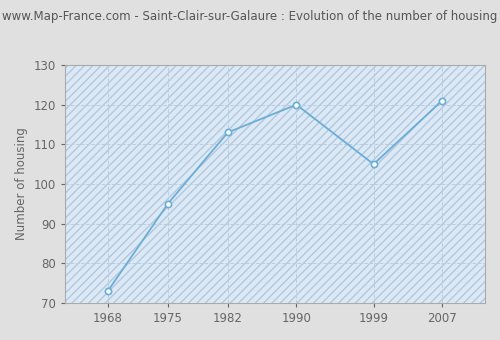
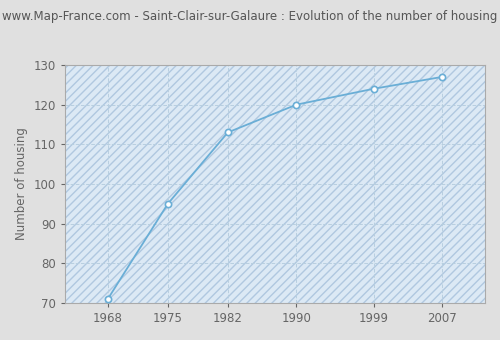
1968: 73 -> 71
1999: 105 -> 124
2007: 121 -> 127
